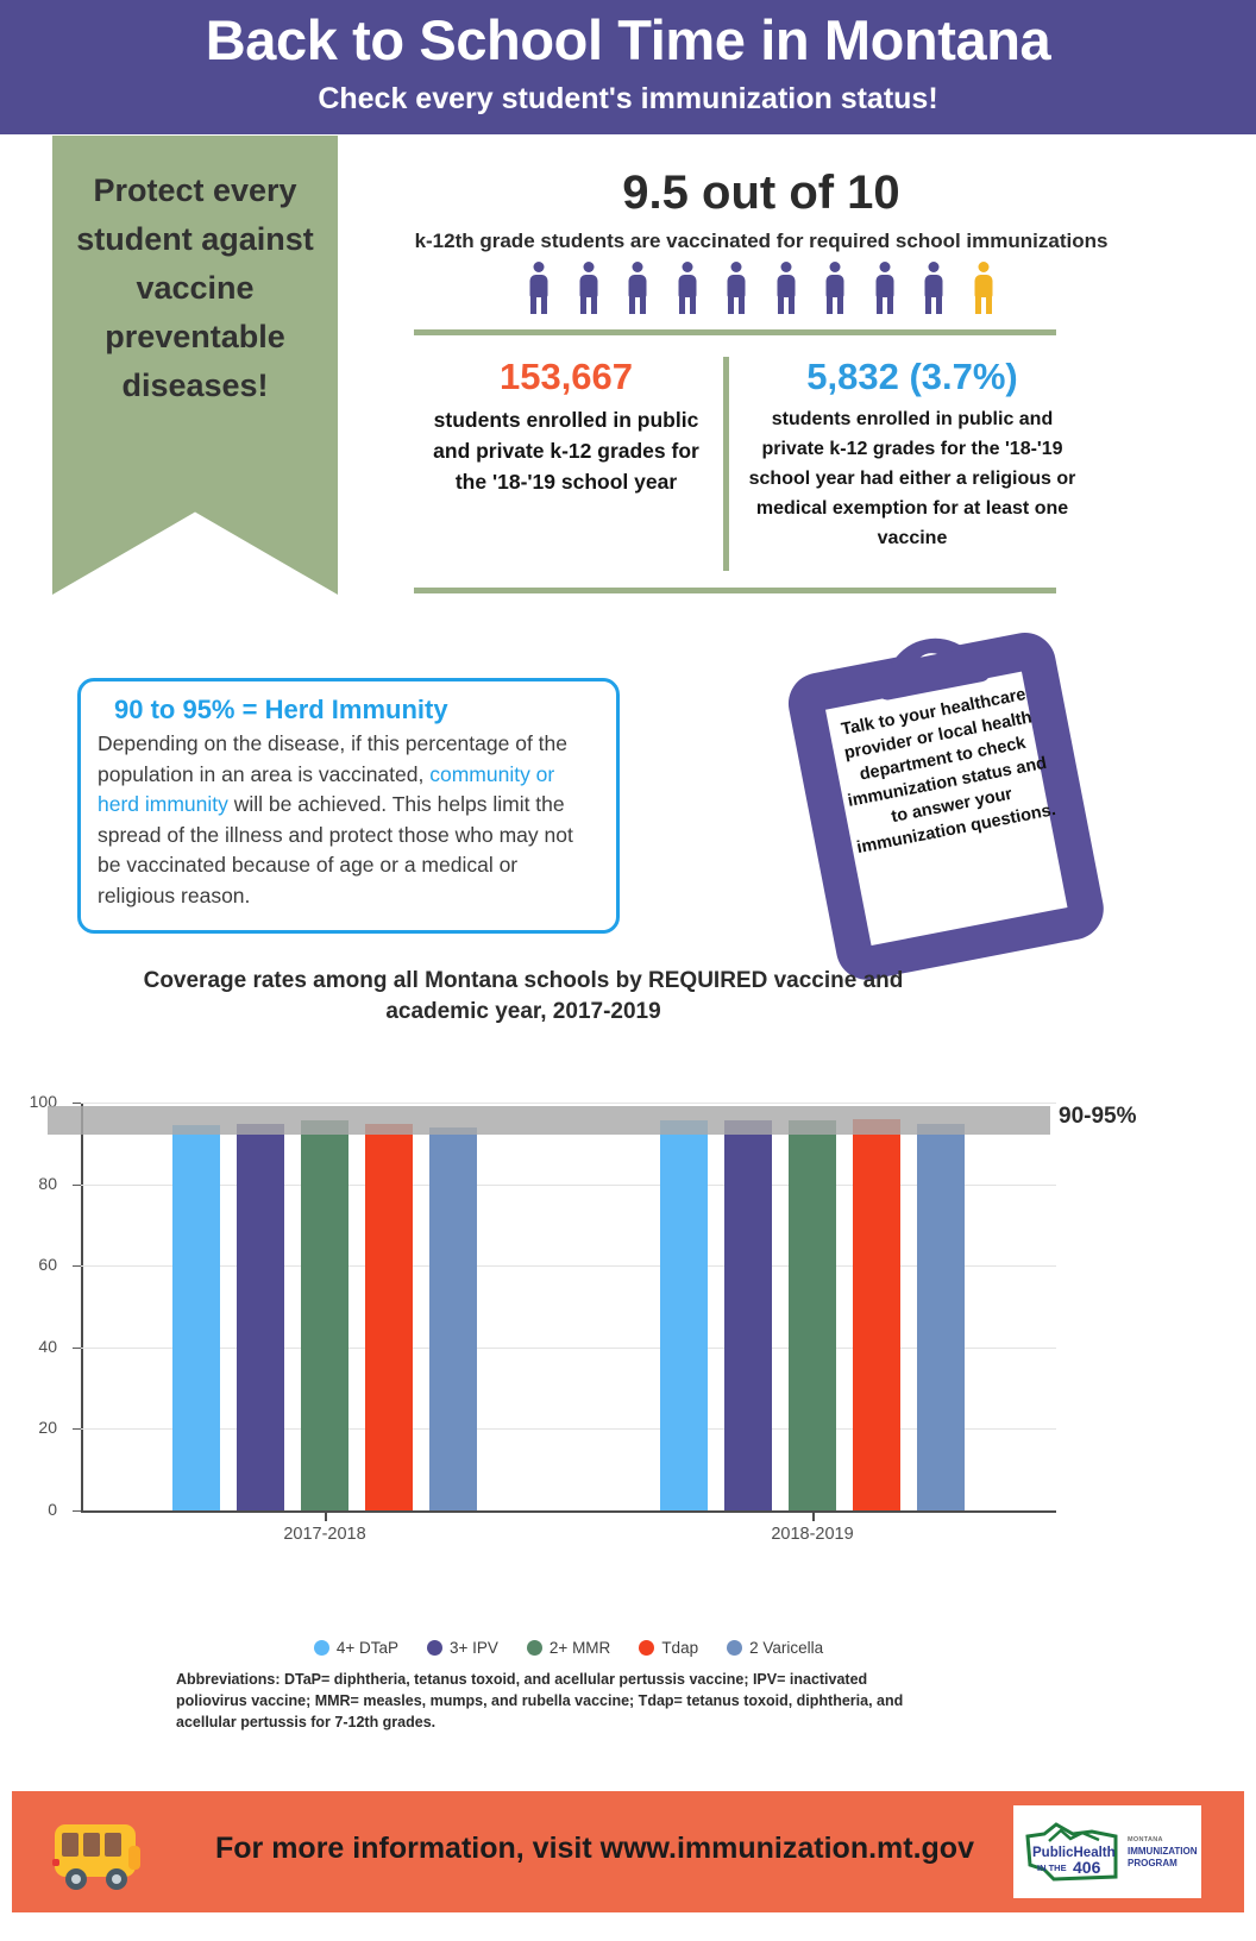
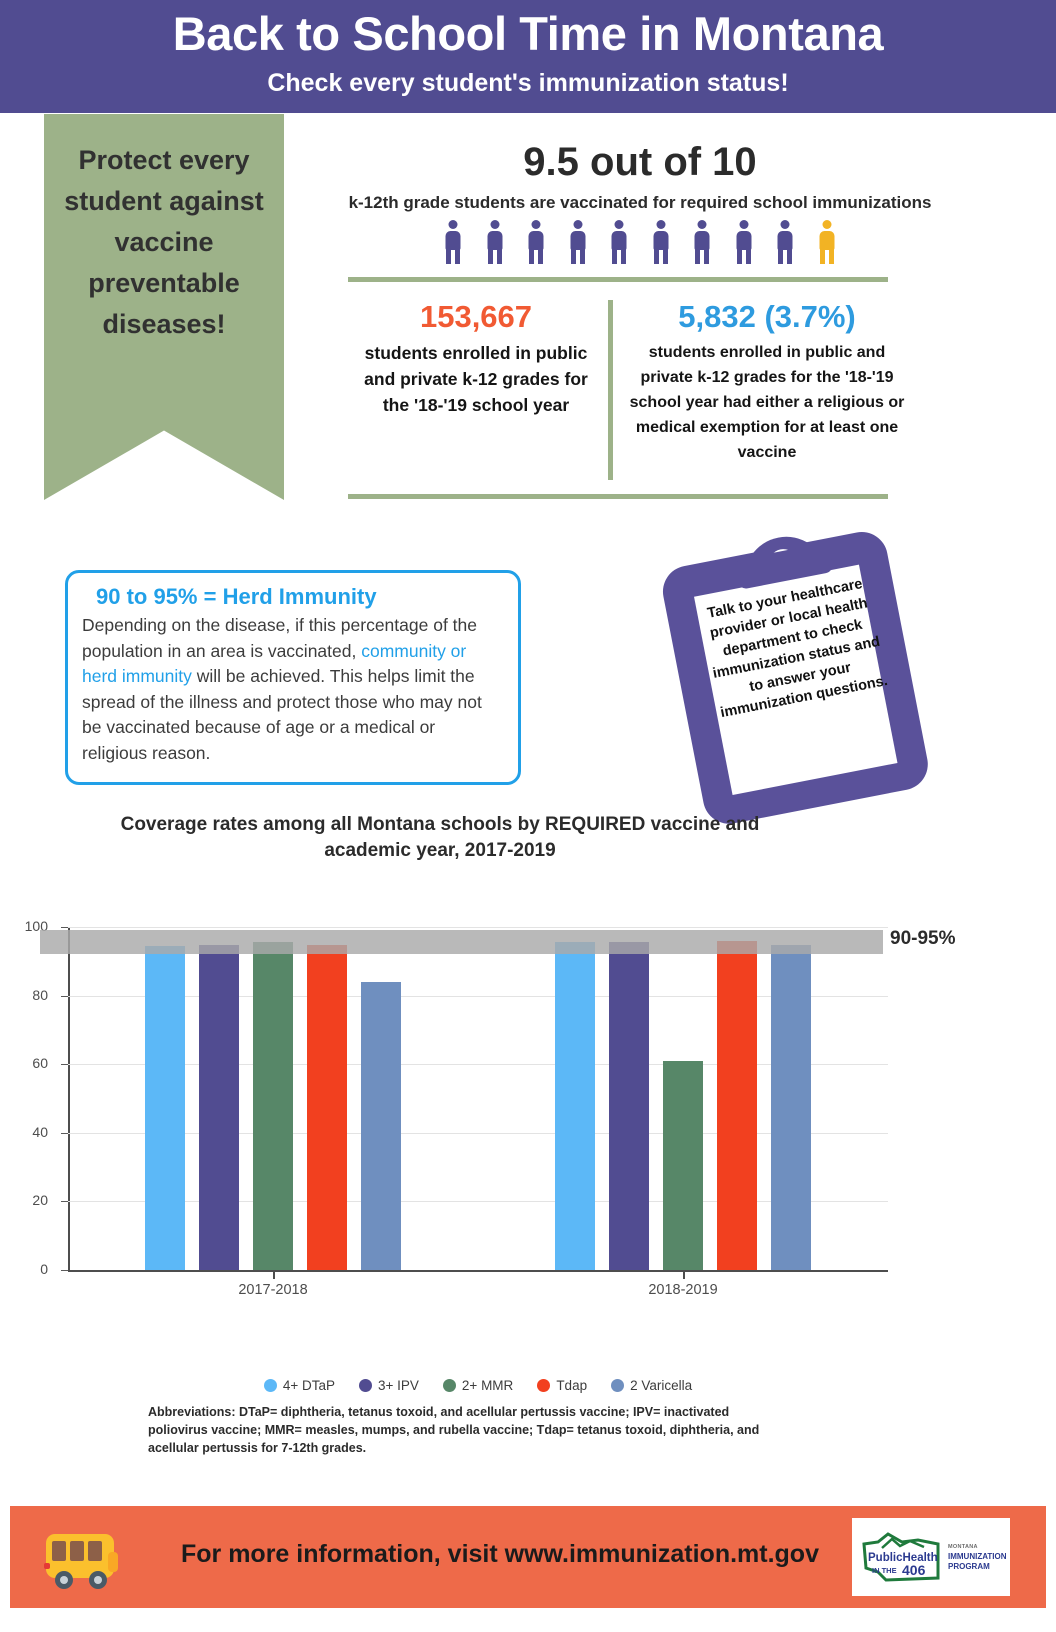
2 Varicella/2017-2018: 94 -> 84
2+ MMR/2018-2019: 96 -> 61
